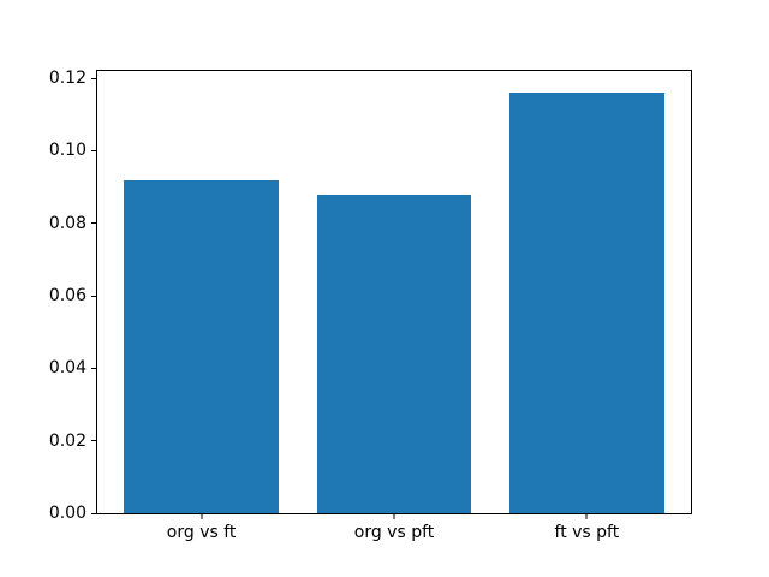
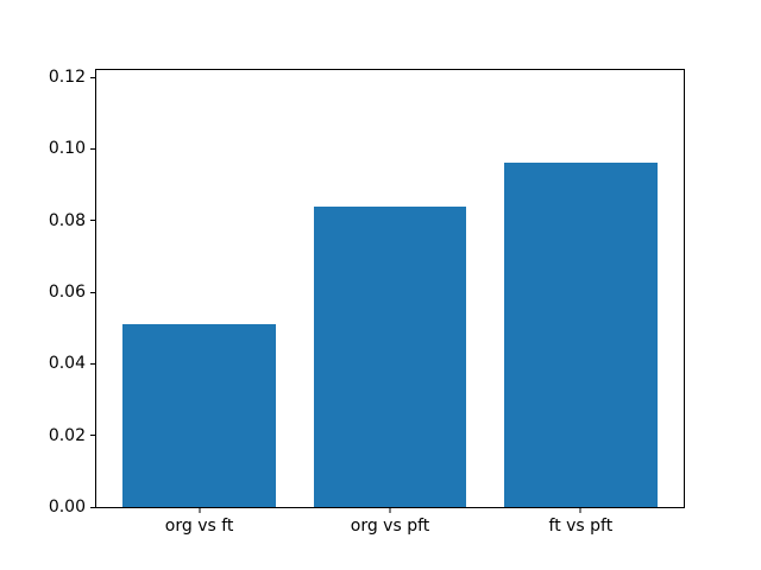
org vs ft: 0.092 -> 0.051
org vs pft: 0.088 -> 0.084
ft vs pft: 0.116 -> 0.096
